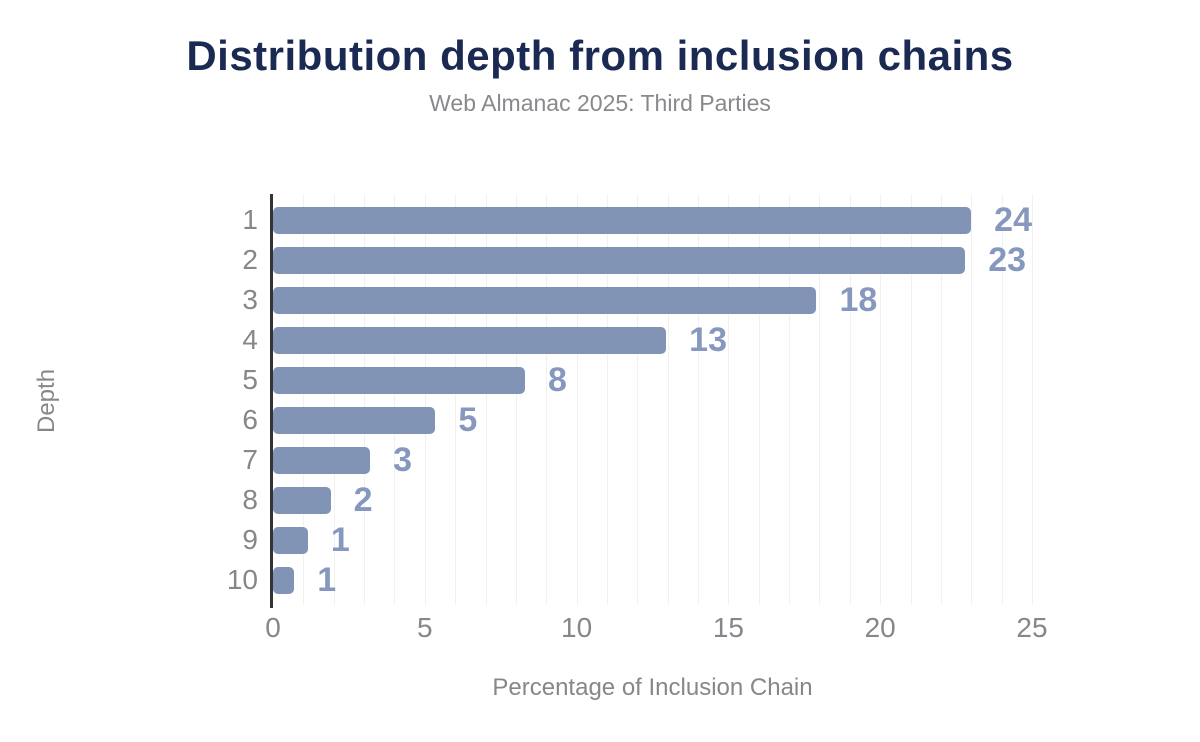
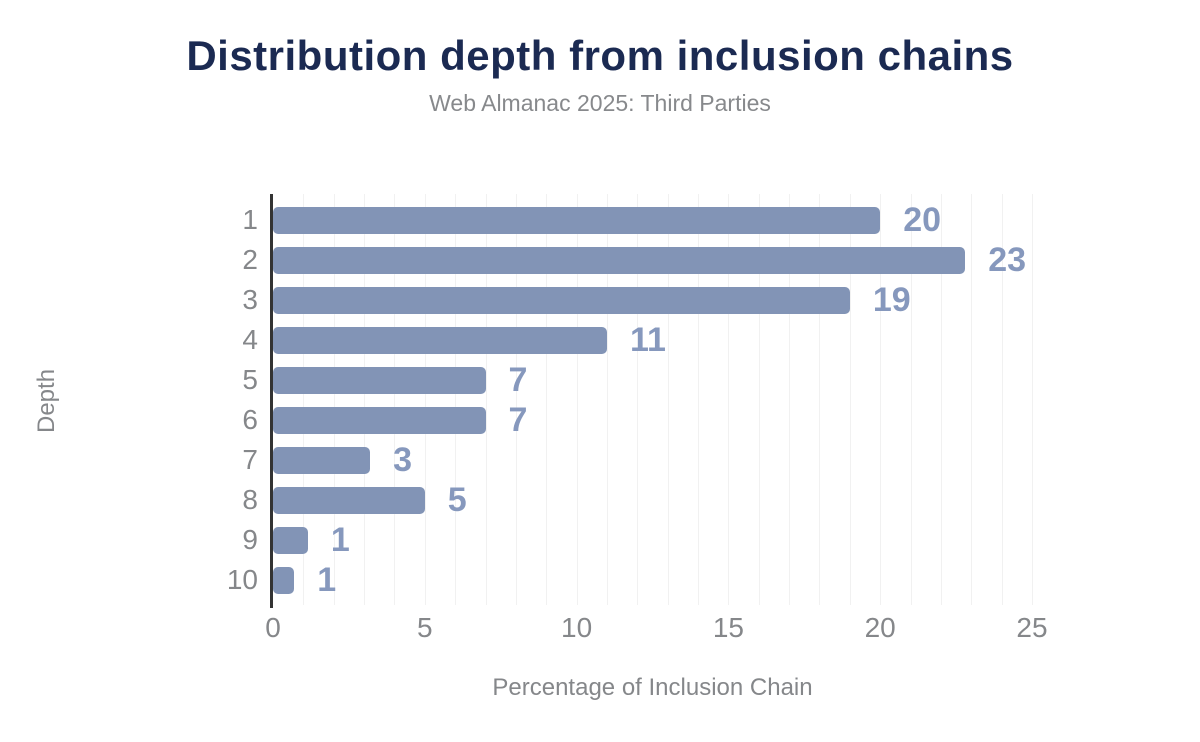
1: 24 -> 20
3: 18 -> 19
4: 13 -> 11
5: 8 -> 7
6: 5 -> 7
8: 2 -> 5
